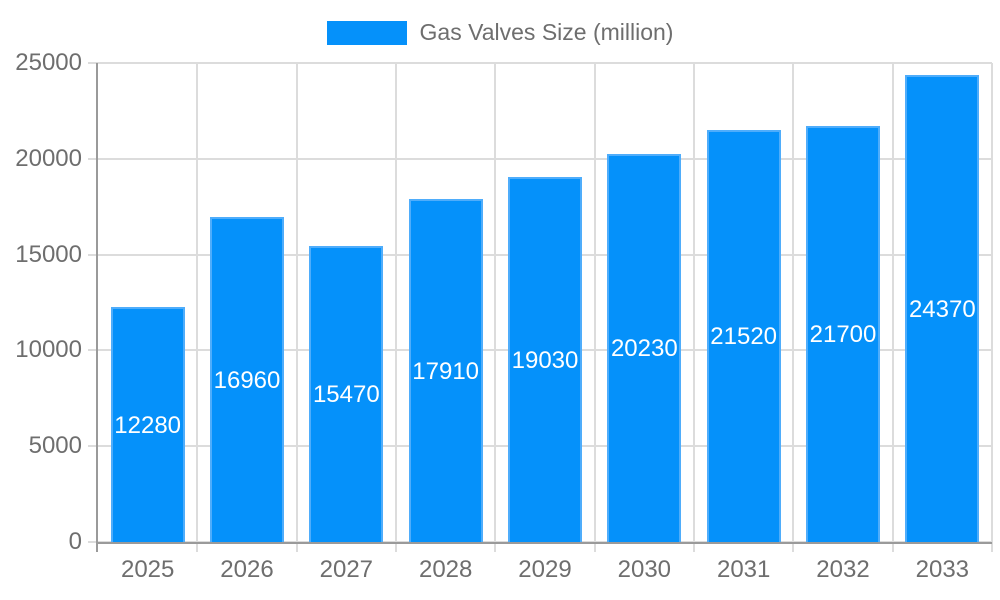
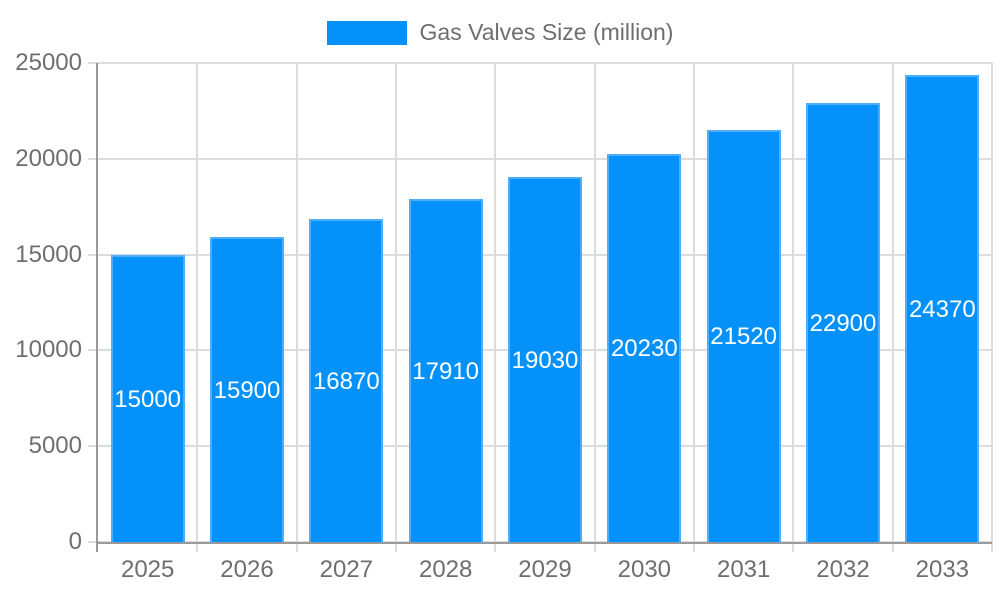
2025: 12280 -> 15000
2026: 16960 -> 15900
2027: 15470 -> 16870
2032: 21700 -> 22900
